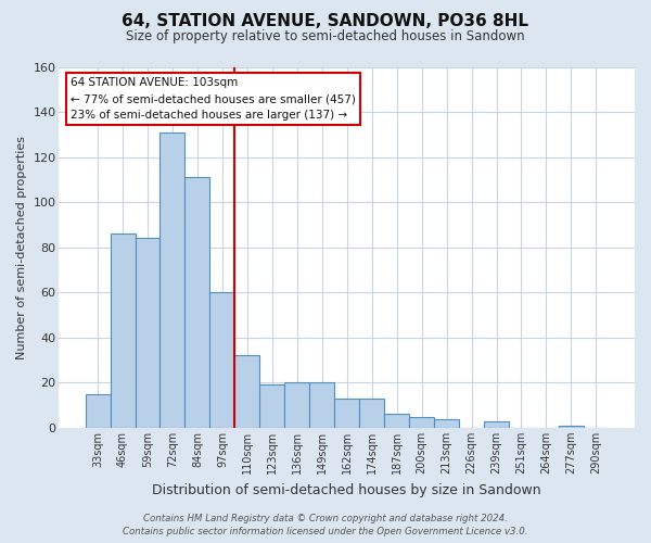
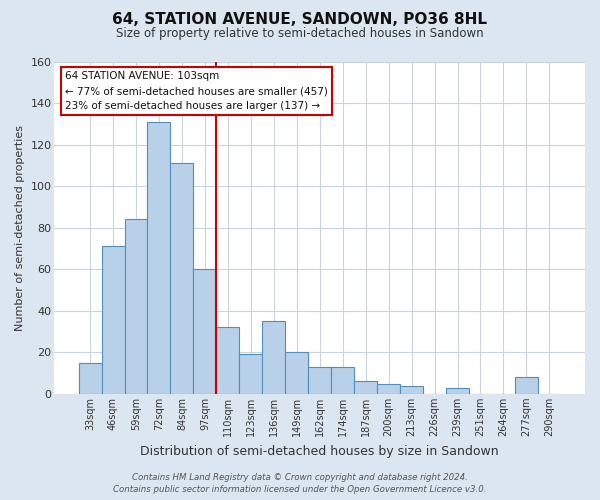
46sqm: 86 -> 71
136sqm: 20 -> 35
277sqm: 1 -> 8
